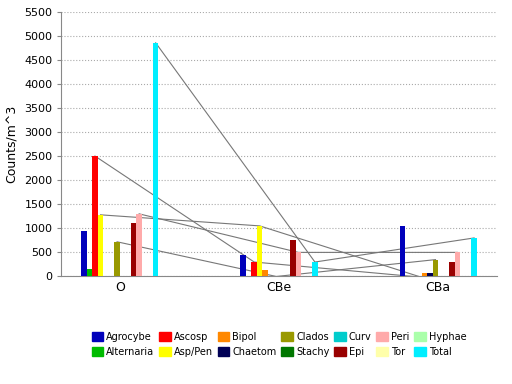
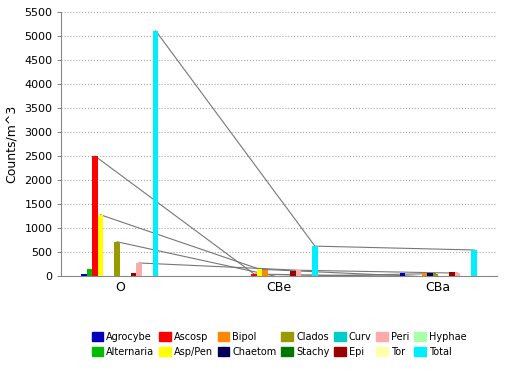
Agrocybe/O: 950 -> 50
Epi/O: 1100 -> 70
Peri/O: 1300 -> 280
Total/O: 4850 -> 5100
Agrocybe/CBe: 450 -> 20
Ascosp/CBe: 300 -> 50
Asp/Pen/CBe: 1050 -> 150
Epi/CBe: 750 -> 120
Peri/CBe: 500 -> 130
Total/CBe: 300 -> 630
Agrocybe/CBa: 1050 -> 70
Clados/CBa: 350 -> 60
Epi/CBa: 300 -> 90
Peri/CBa: 500 -> 70
Total/CBa: 800 -> 550
